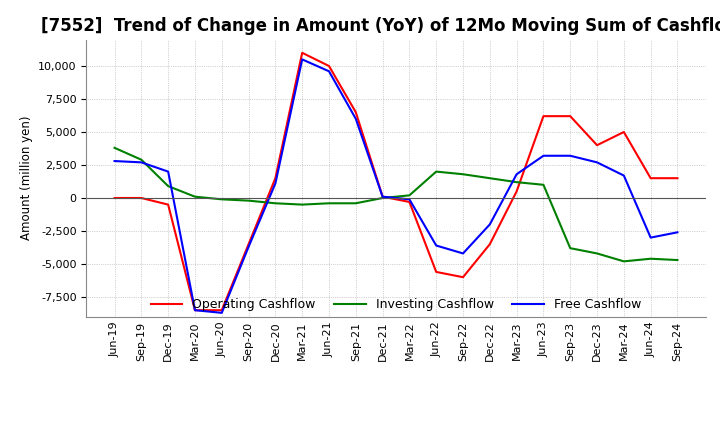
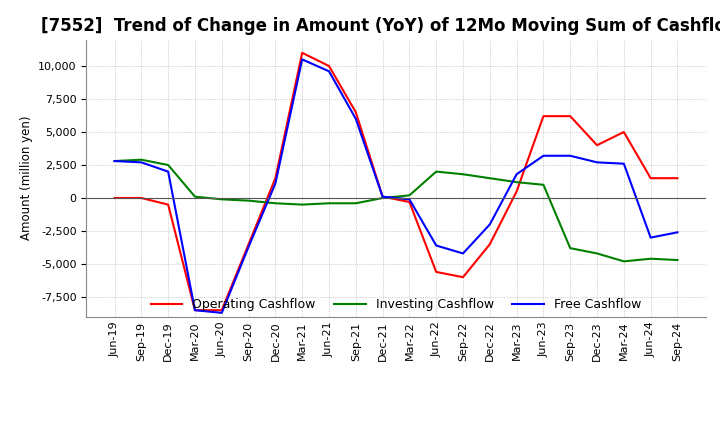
Investing Cashflow/Jun-19: 3,800 -> 2,800
Investing Cashflow/Dec-19: 900 -> 2,500
Free Cashflow/Mar-24: 1,700 -> 2,600
